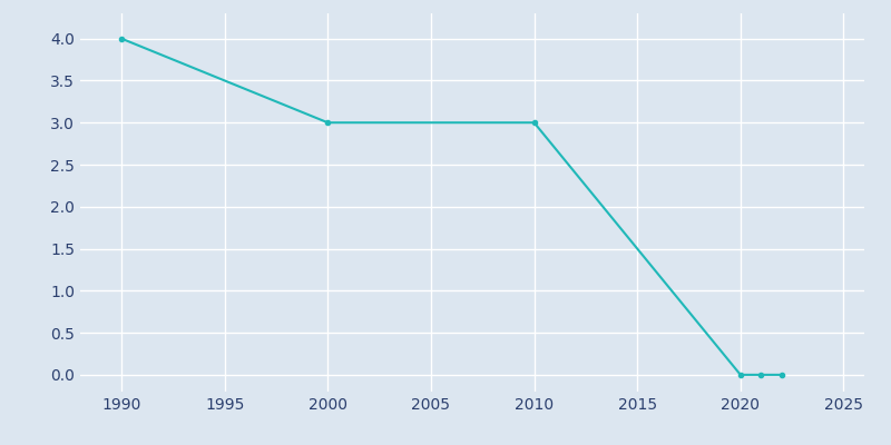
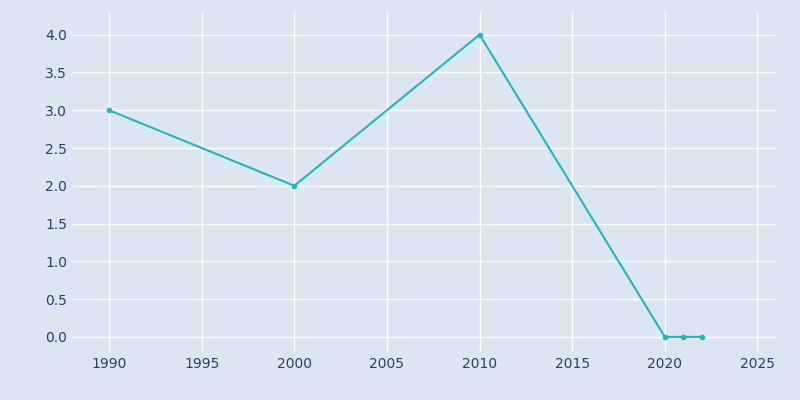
1990: 4 -> 3
2000: 3 -> 2
2010: 3 -> 4
